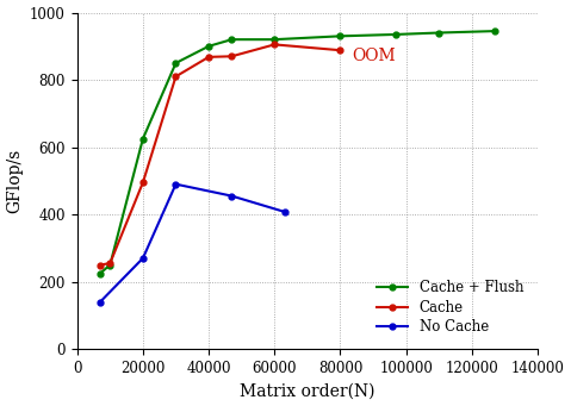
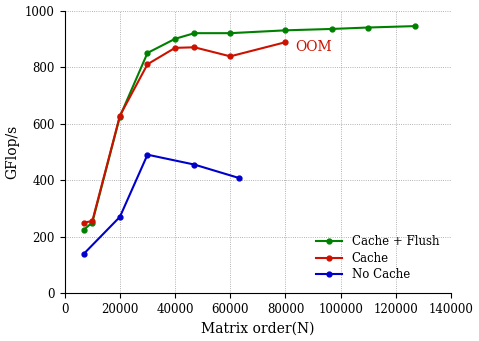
Cache/20000: 495 -> 628
Cache/60000: 905 -> 838
